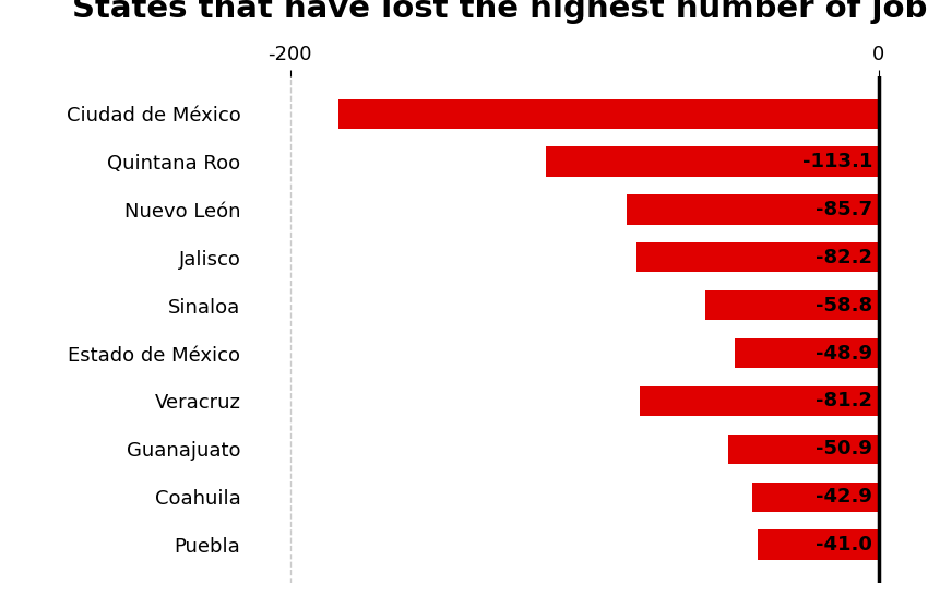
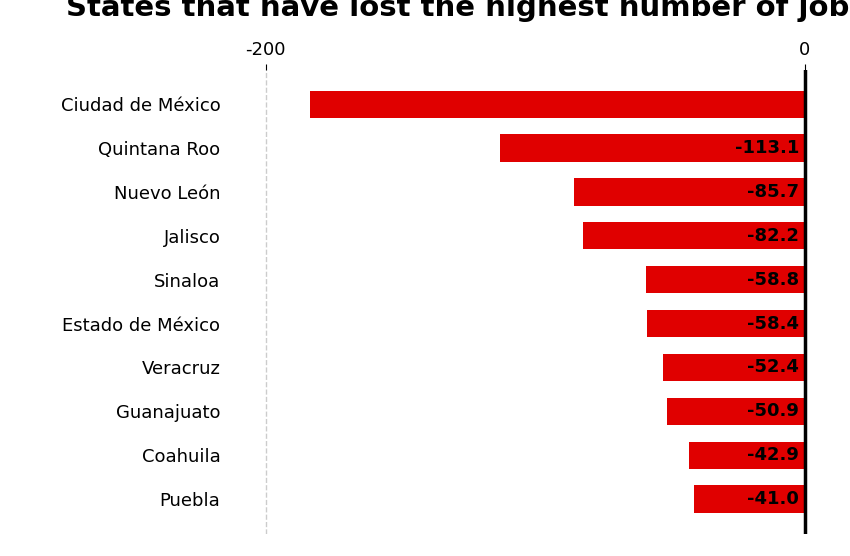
Estado de México: -48.9 -> -58.4
Veracruz: -81.2 -> -52.4
